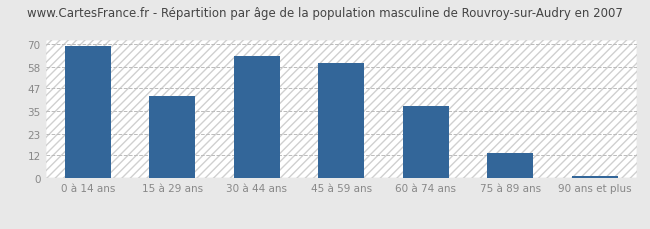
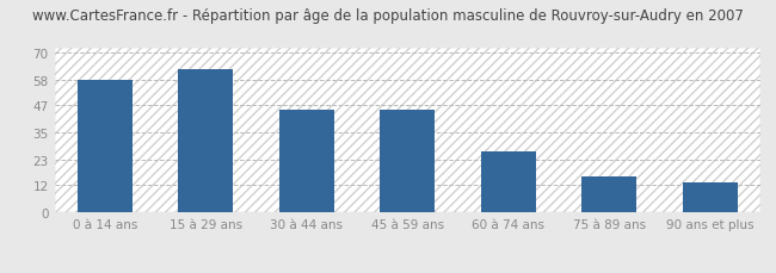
0 à 14 ans: 69 -> 58
15 à 29 ans: 43 -> 63
30 à 44 ans: 64 -> 45
45 à 59 ans: 60 -> 45
60 à 74 ans: 38 -> 27
75 à 89 ans: 13 -> 16
90 ans et plus: 1 -> 13
